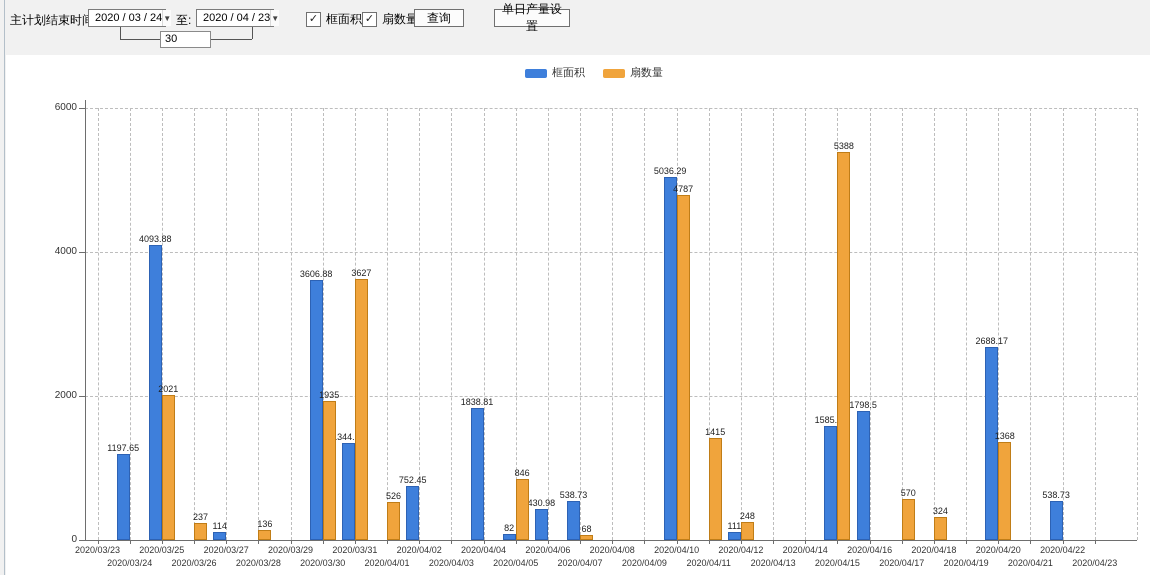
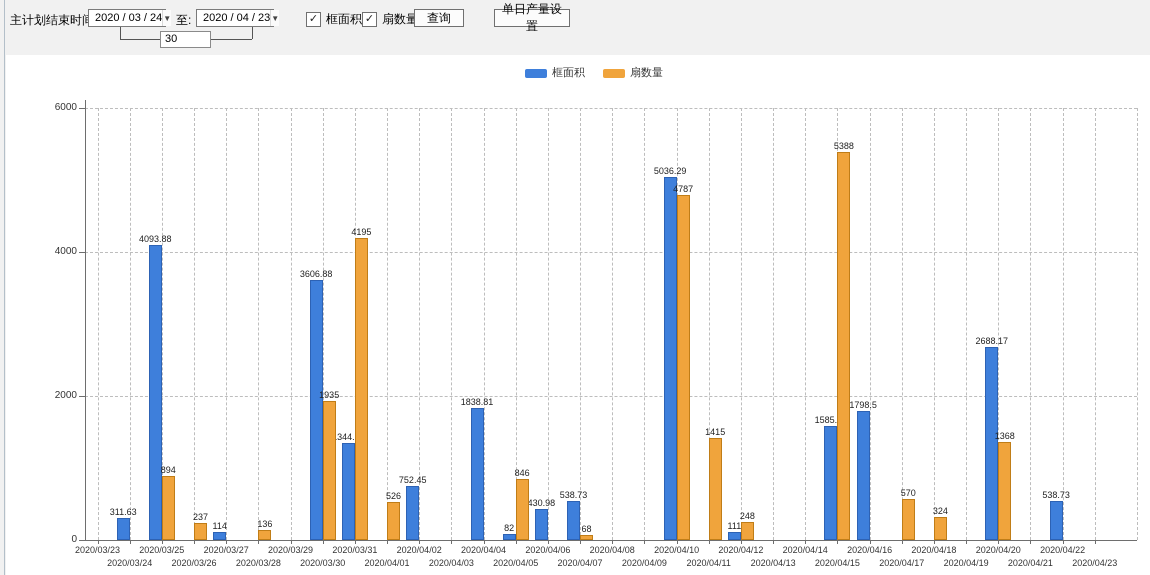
框面积/2020/03/24: 1197.65 -> 311.63
扇数量/2020/03/25: 2021 -> 894
扇数量/2020/03/31: 3627 -> 4195
